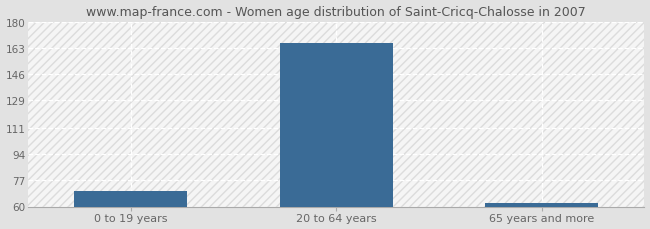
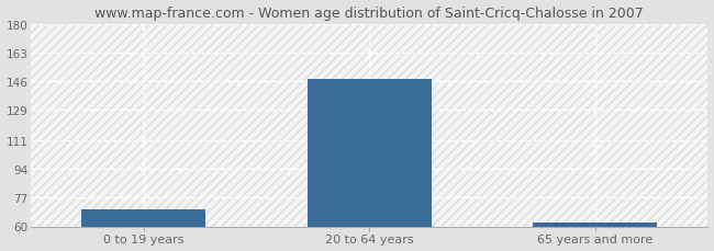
20 to 64 years: 166 -> 147
